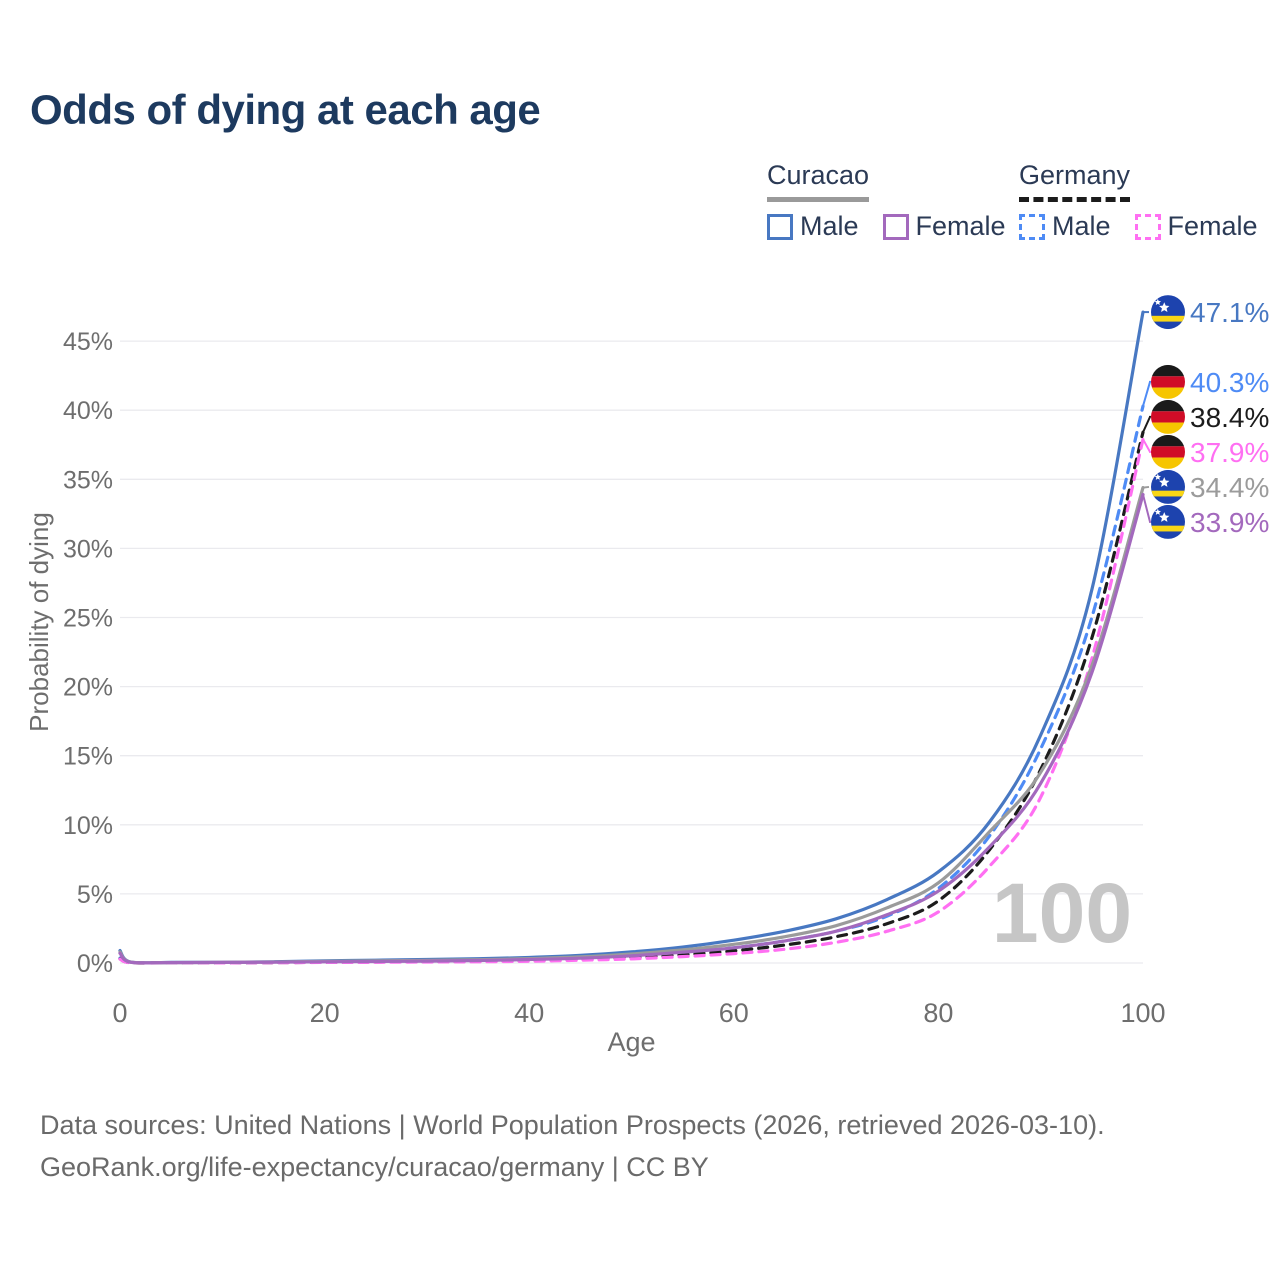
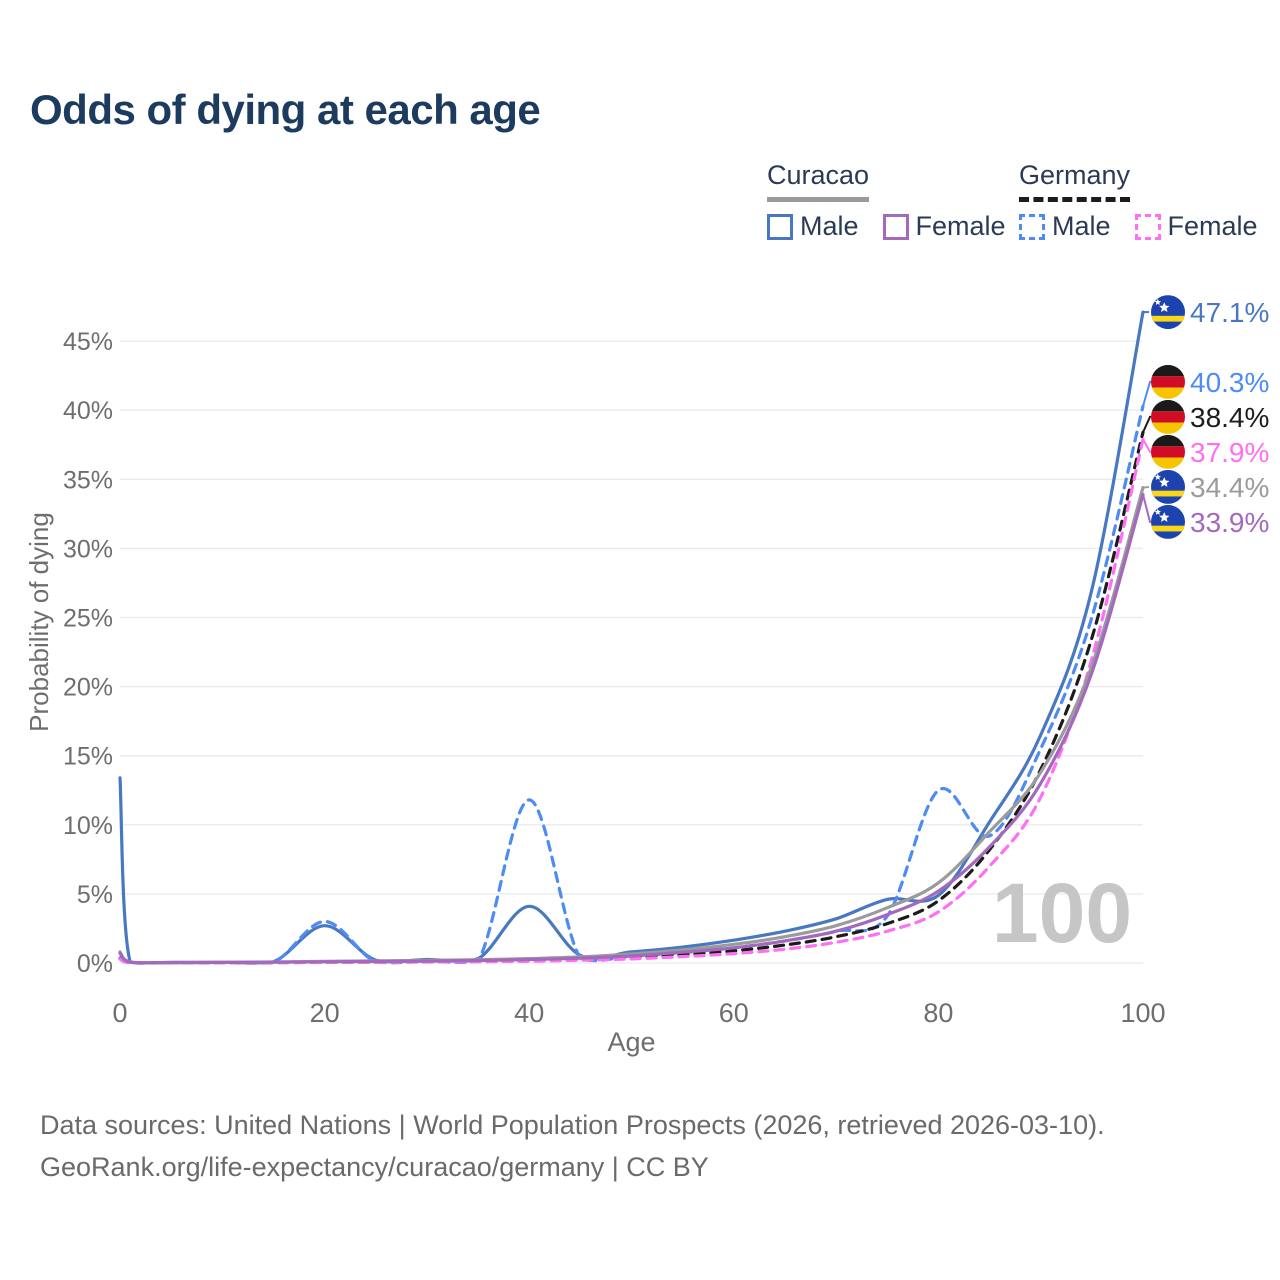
Curacao Male/0: 0.9% -> 13.4%
Curacao Male/20: 0.2% -> 2.7%
Germany Male/20: 0.1% -> 3.0%
Curacao Male/40: 0.4% -> 4.1%
Germany Male/40: 0.2% -> 11.8%
Curacao Male/80: 6.6% -> 4.9%
Germany Male/80: 5.4% -> 12.5%
